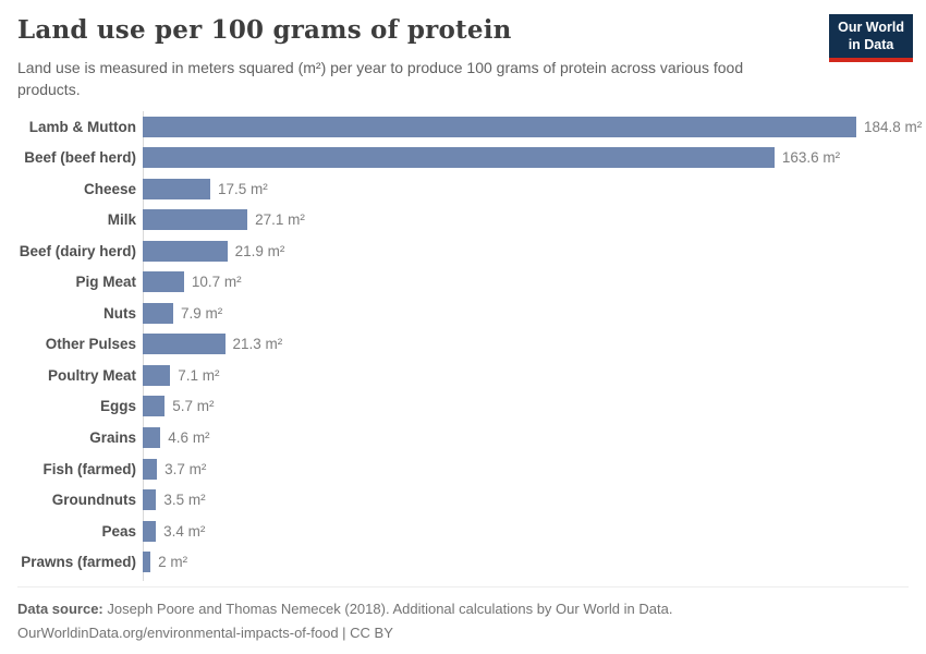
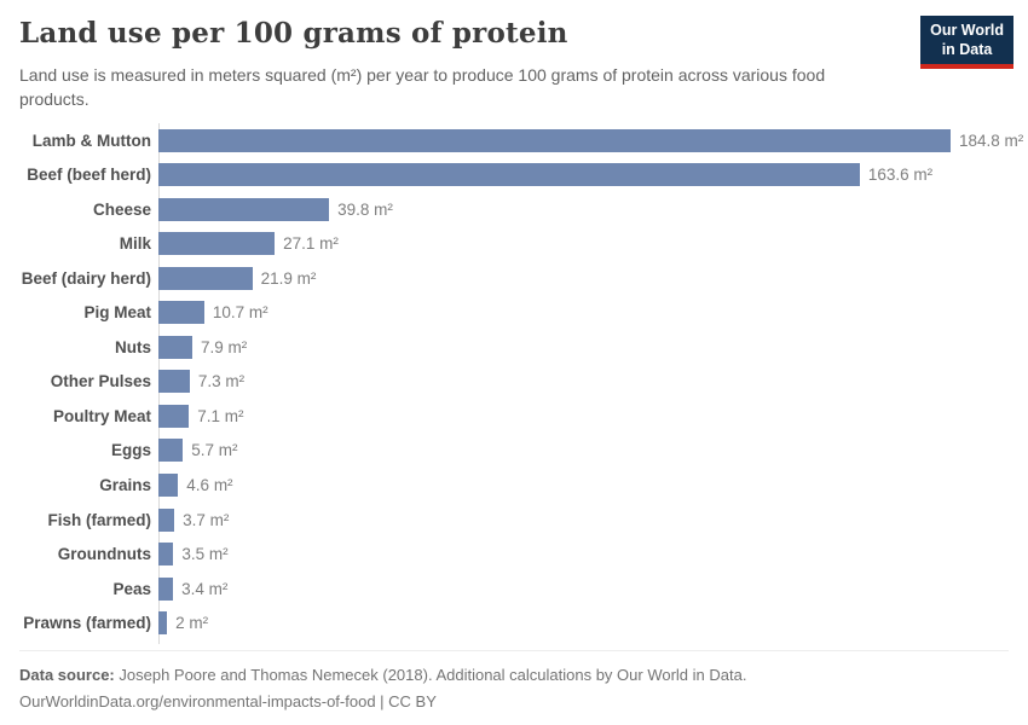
Cheese: 17.5 -> 39.8
Other Pulses: 21.3 -> 7.3
